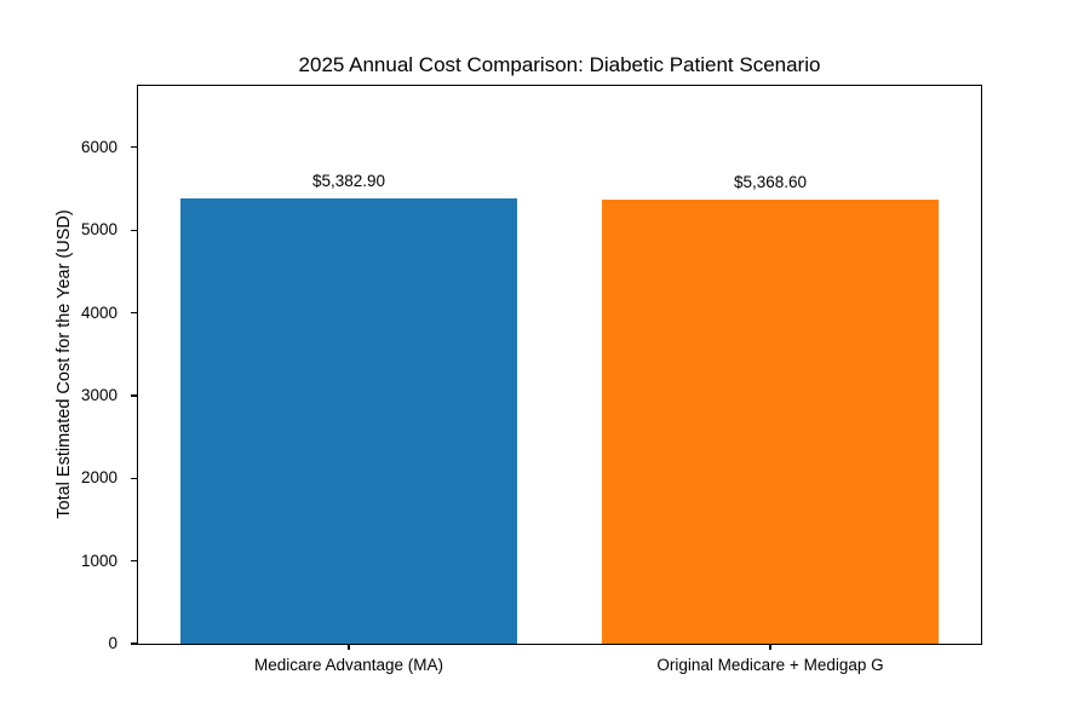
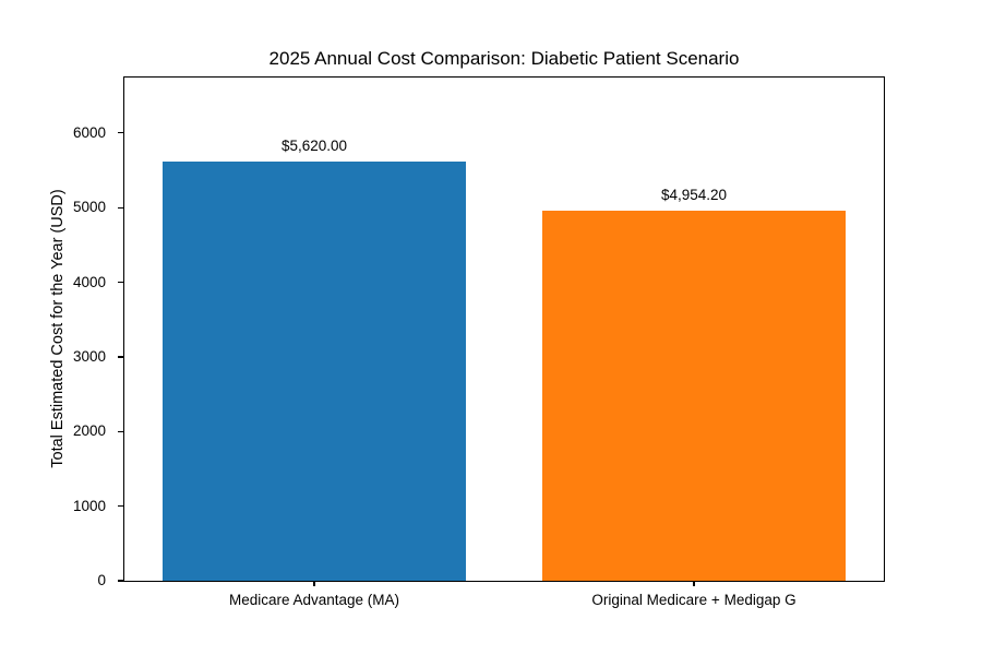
Medicare Advantage (MA): $5,382.90 -> $5,620.00
Original Medicare + Medigap G: $5,368.60 -> $4,954.20
